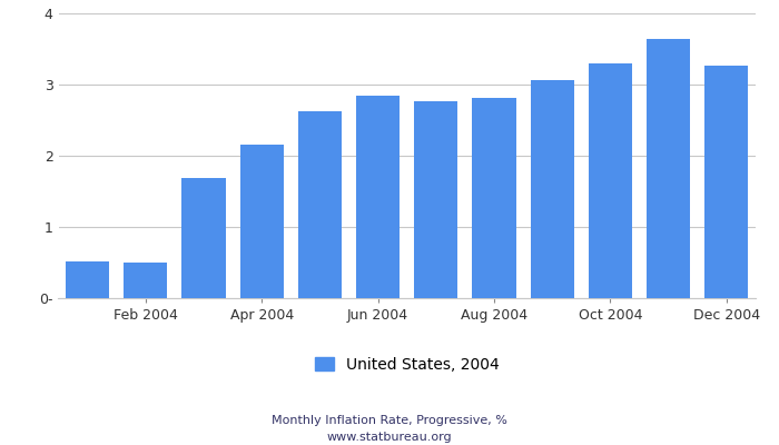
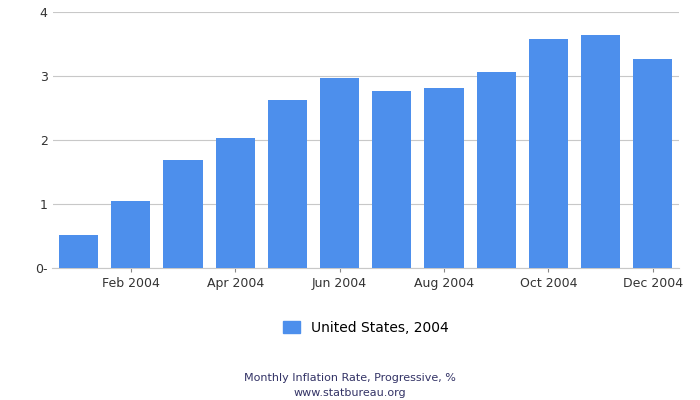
Feb 2004: 0.50 -> 1.05
Apr 2004: 2.16 -> 2.03
Jun 2004: 2.84 -> 2.97
Oct 2004: 3.30 -> 3.58
